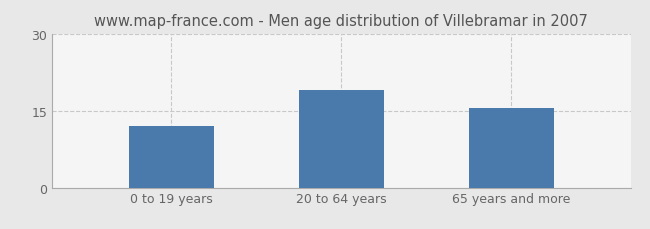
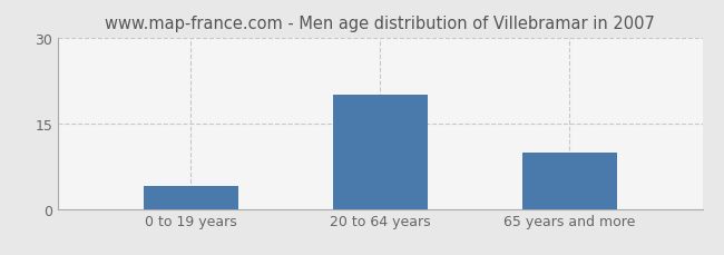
0 to 19 years: 12.0 -> 4.0
20 to 64 years: 19.0 -> 20.0
65 years and more: 15.5 -> 9.8
